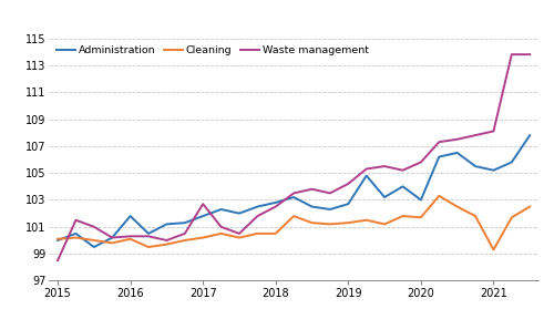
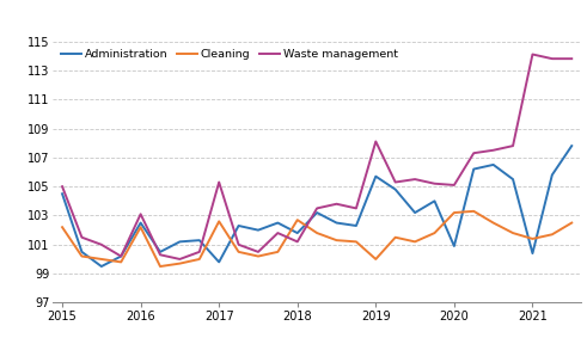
Administration/2015: 100.0 -> 104.5
Cleaning/2015: 100.1 -> 102.2
Waste management/2015: 98.5 -> 105.0
Administration/2016: 101.8 -> 102.5
Cleaning/2016: 100.1 -> 102.2
Waste management/2016: 100.3 -> 103.1
Administration/2017: 101.8 -> 99.8
Cleaning/2017: 100.2 -> 102.6
Waste management/2017: 102.7 -> 105.3
Administration/2018: 102.8 -> 101.8
Cleaning/2018: 100.5 -> 102.7
Waste management/2018: 102.5 -> 101.2
Administration/2019: 102.7 -> 105.7
Cleaning/2019: 101.3 -> 100.0
Waste management/2019: 104.2 -> 108.1
Administration/2020: 103.0 -> 100.9
Cleaning/2020: 101.7 -> 103.2
Waste management/2020: 105.8 -> 105.1
Administration/2021: 105.2 -> 100.4
Cleaning/2021: 99.3 -> 101.4
Waste management/2021: 108.1 -> 114.1
